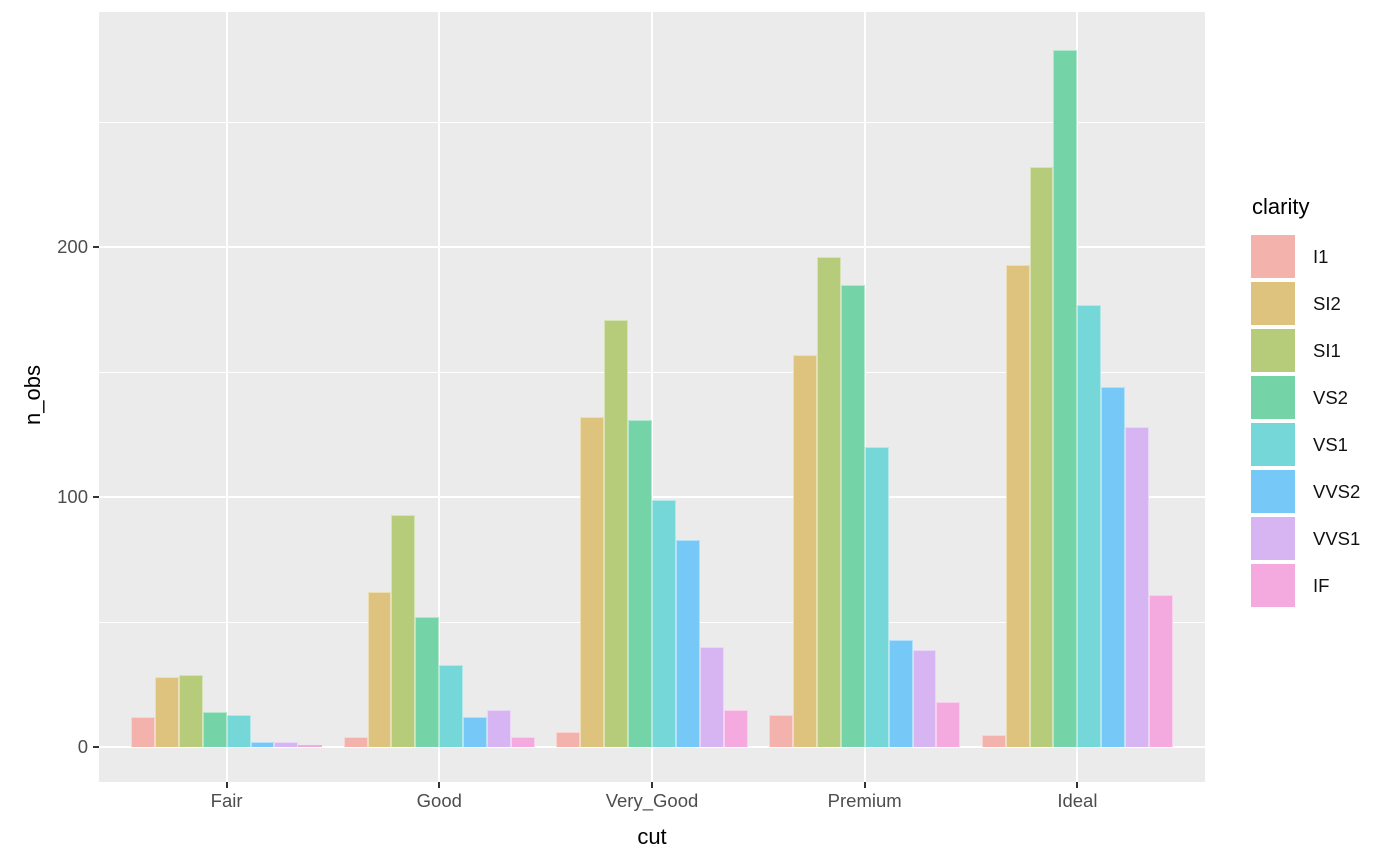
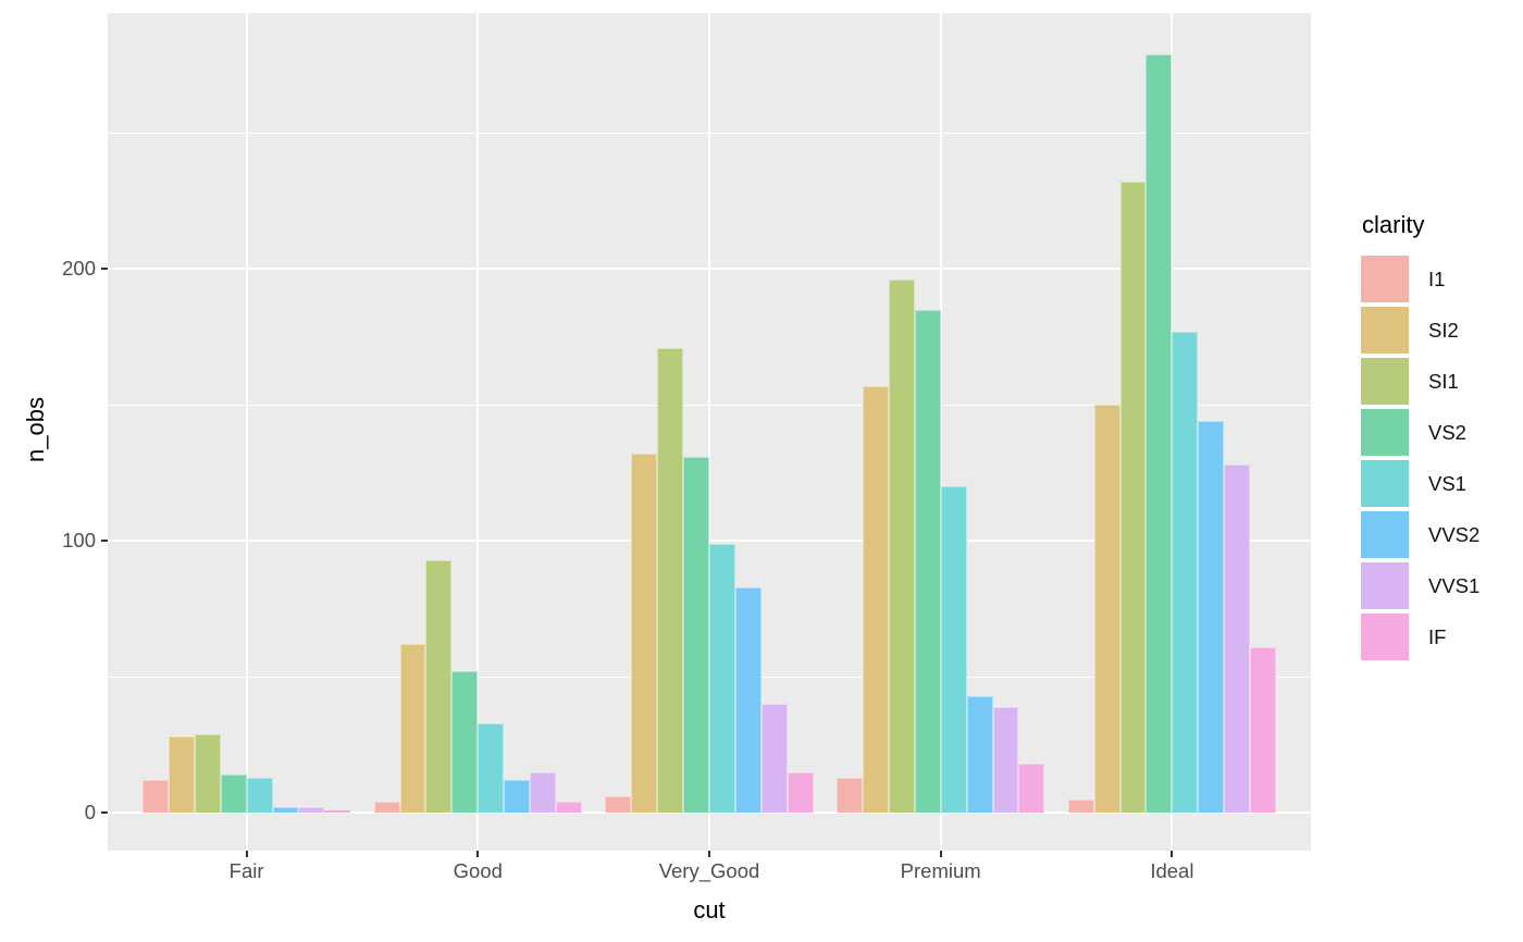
SI2/Ideal: 193 -> 150
